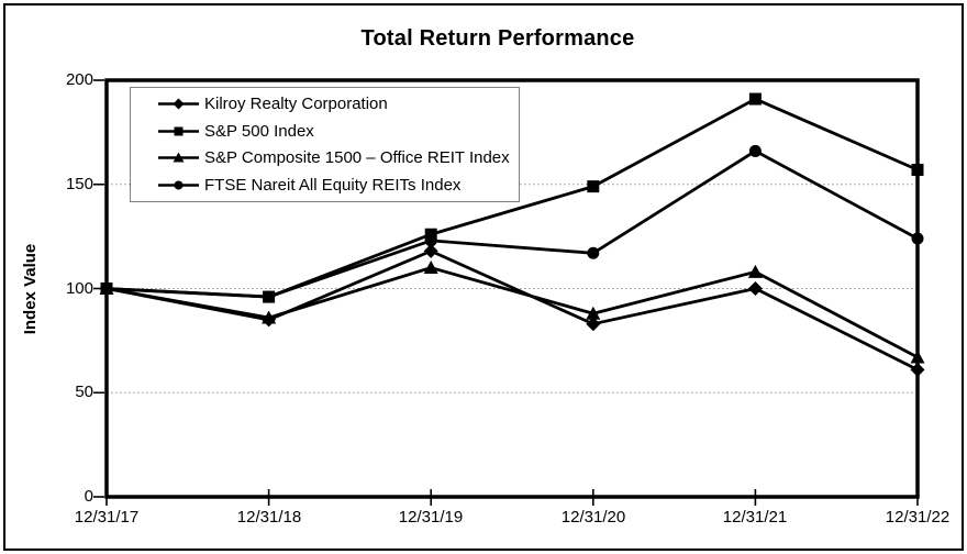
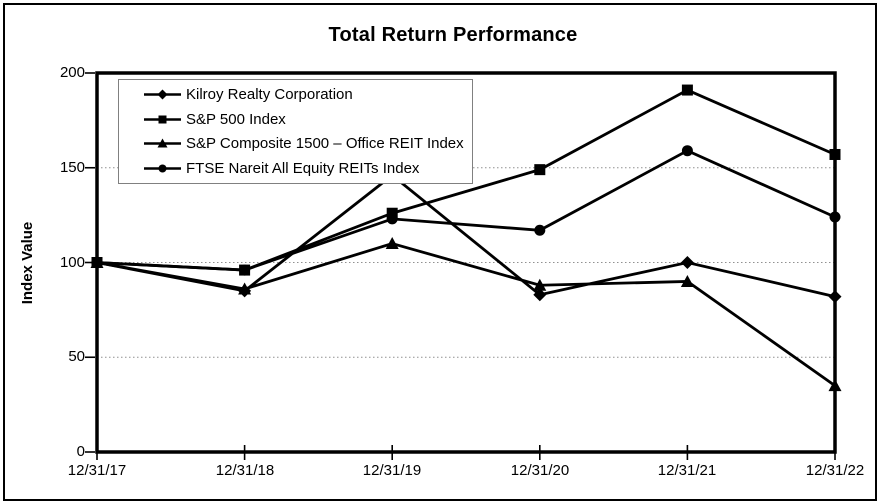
Kilroy Realty Corporation/12/31/19: 118 -> 146
S&P Composite 1500 – Office REIT Index/12/31/21: 108 -> 90
FTSE Nareit All Equity REITs Index/12/31/21: 166 -> 159
Kilroy Realty Corporation/12/31/22: 61 -> 82
S&P Composite 1500 – Office REIT Index/12/31/22: 67 -> 35
